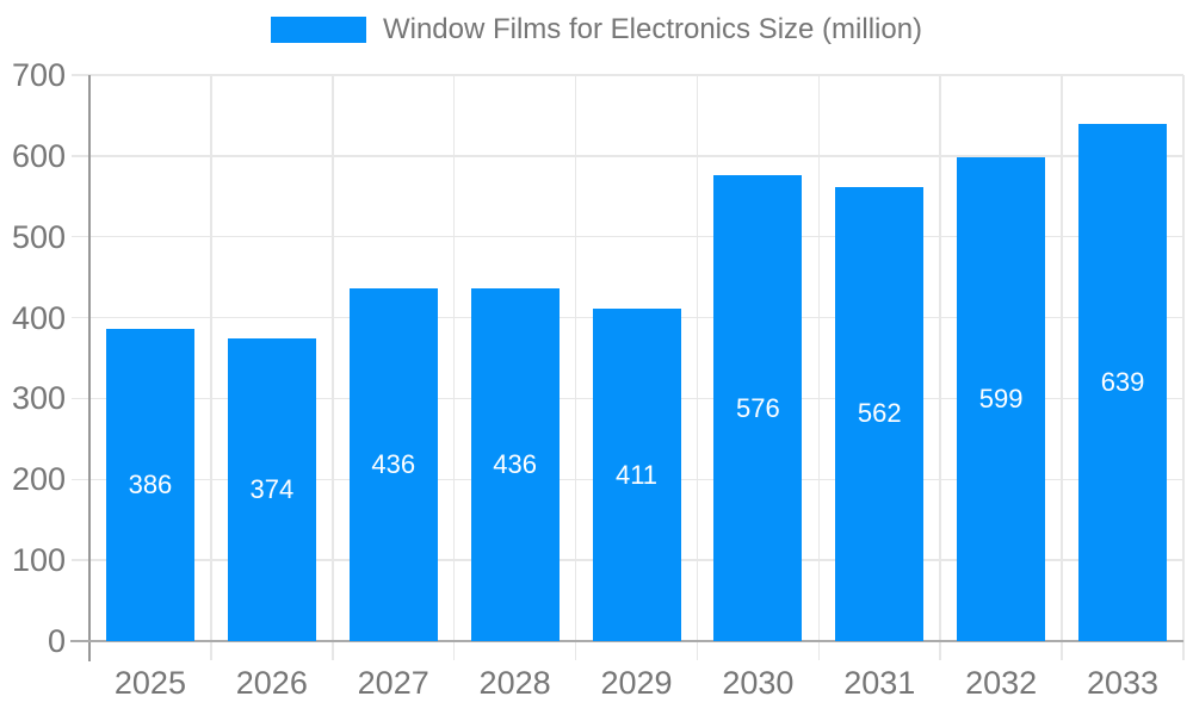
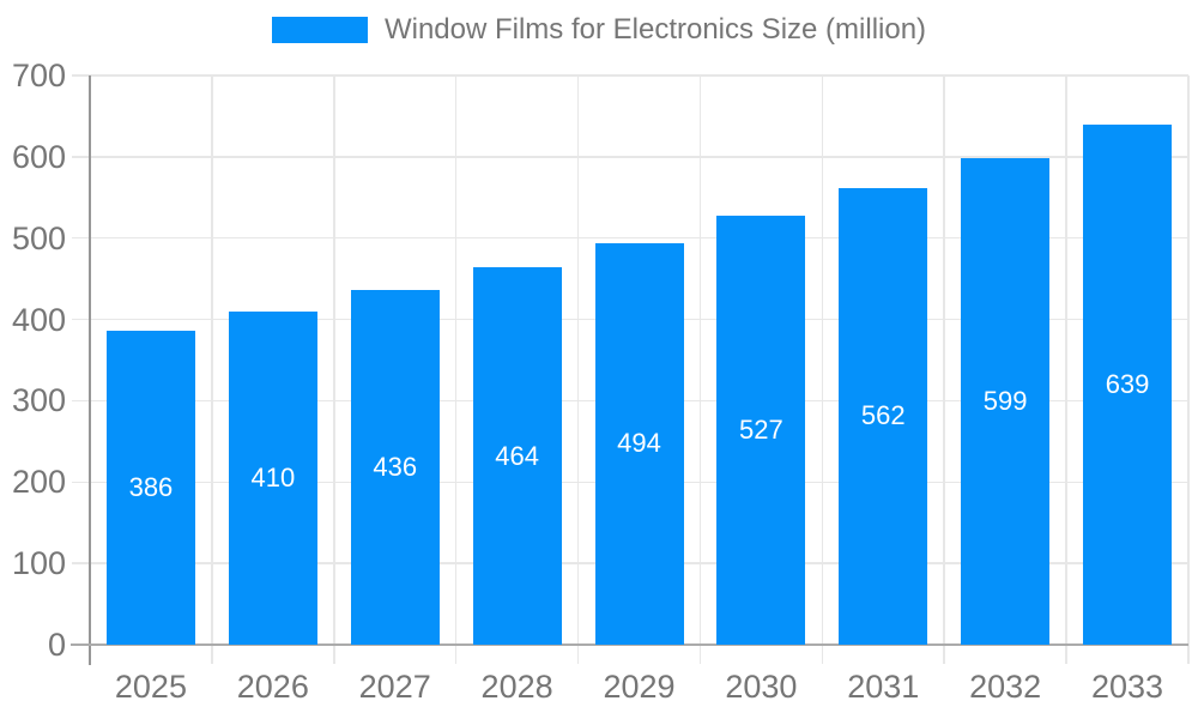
2026: 374 -> 410
2028: 436 -> 464
2029: 411 -> 494
2030: 576 -> 527
